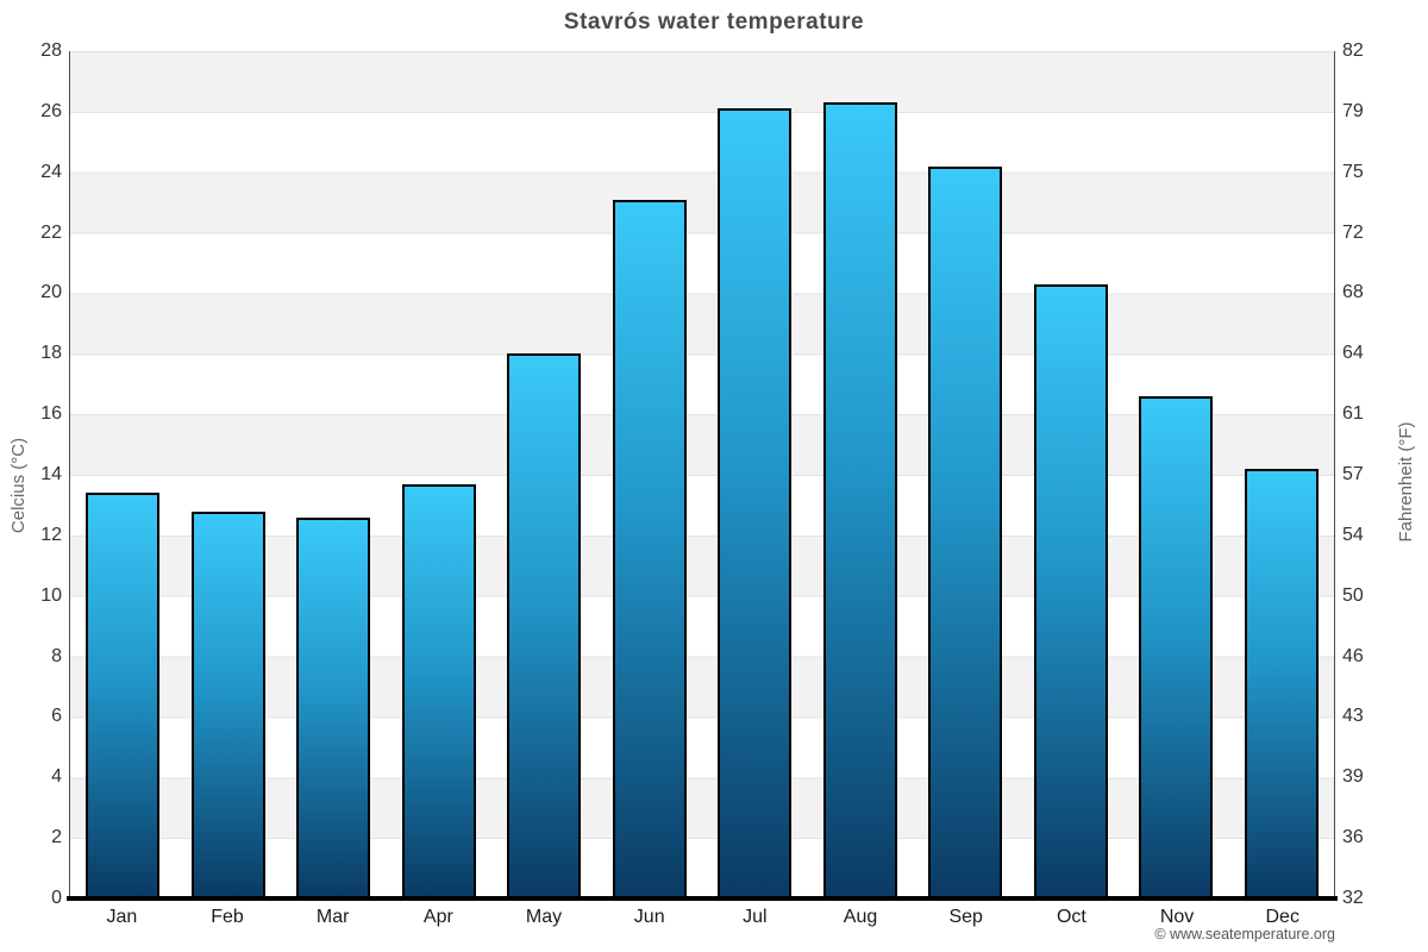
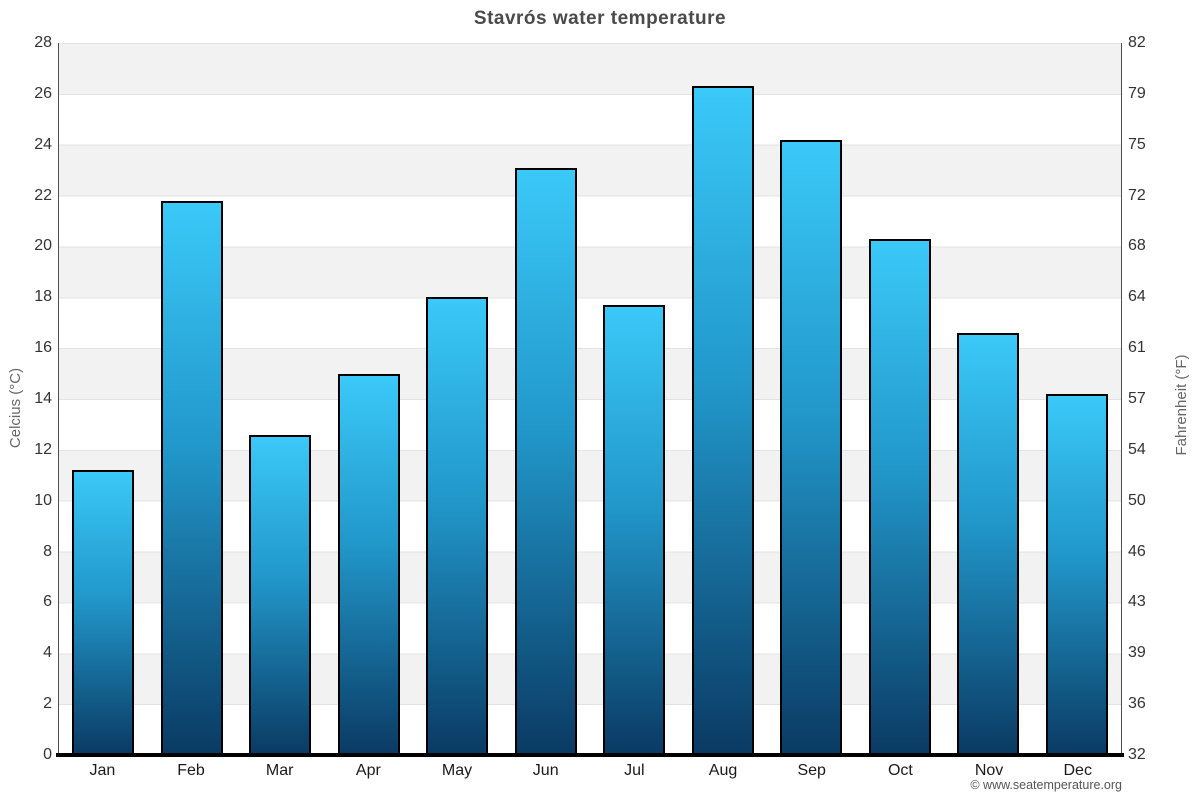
Jan: 13.4 -> 11.2
Feb: 12.8 -> 21.8
Apr: 13.7 -> 15.0
Jul: 26.1 -> 17.7
